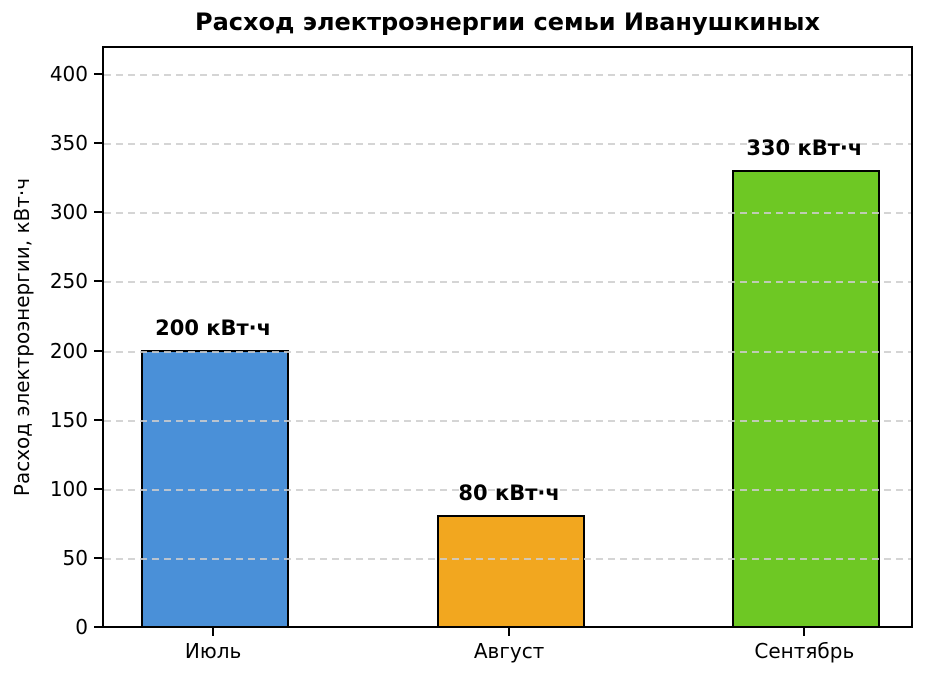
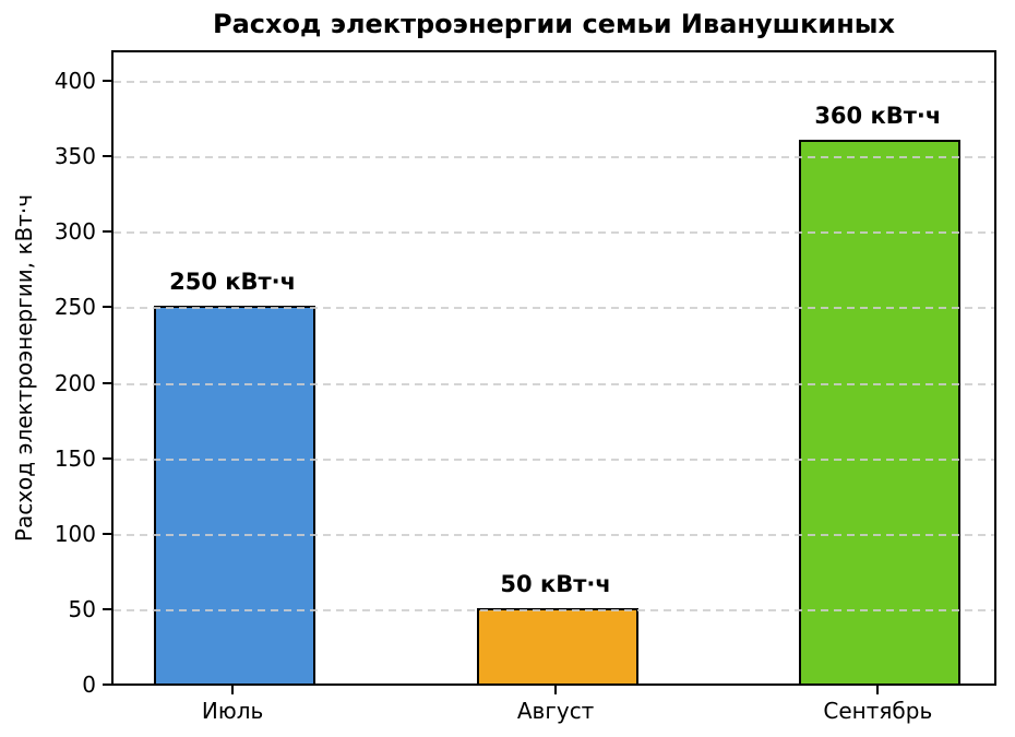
Июль: 200 -> 250
Август: 80 -> 50
Сентябрь: 330 -> 360
